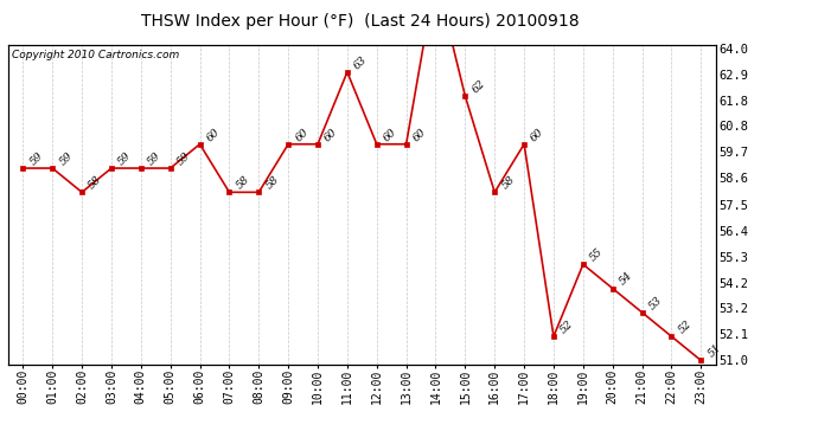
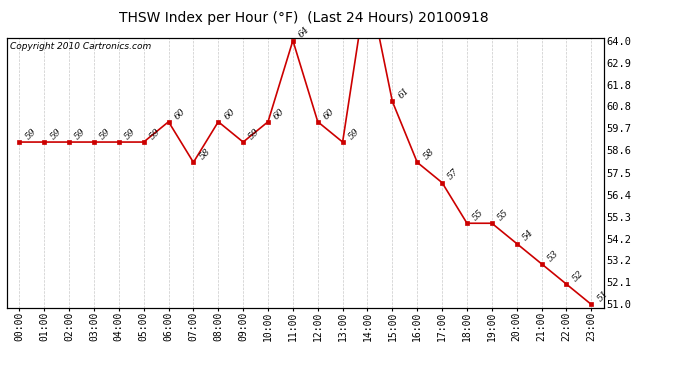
02:00: 58 -> 59
08:00: 58 -> 60
09:00: 60 -> 59
11:00: 63 -> 64
13:00: 60 -> 59
15:00: 62 -> 61
17:00: 60 -> 57
18:00: 52 -> 55
